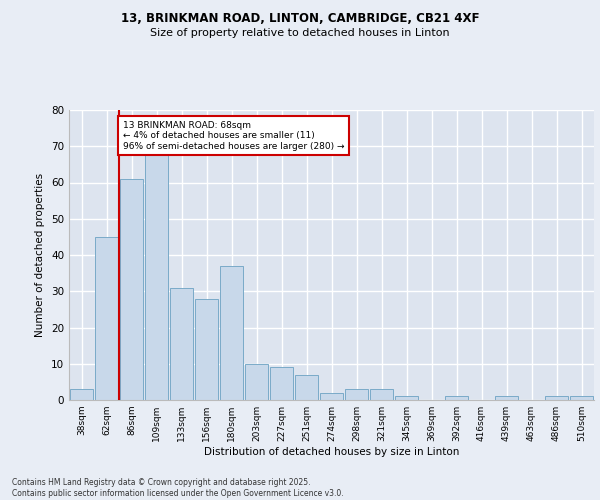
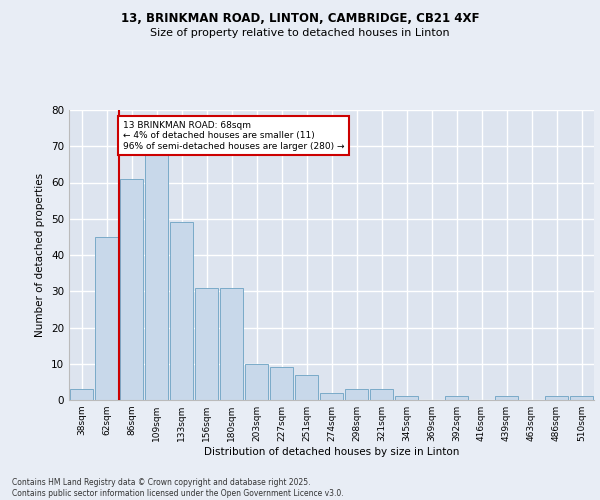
133sqm: 31 -> 49
156sqm: 28 -> 31
180sqm: 37 -> 31
